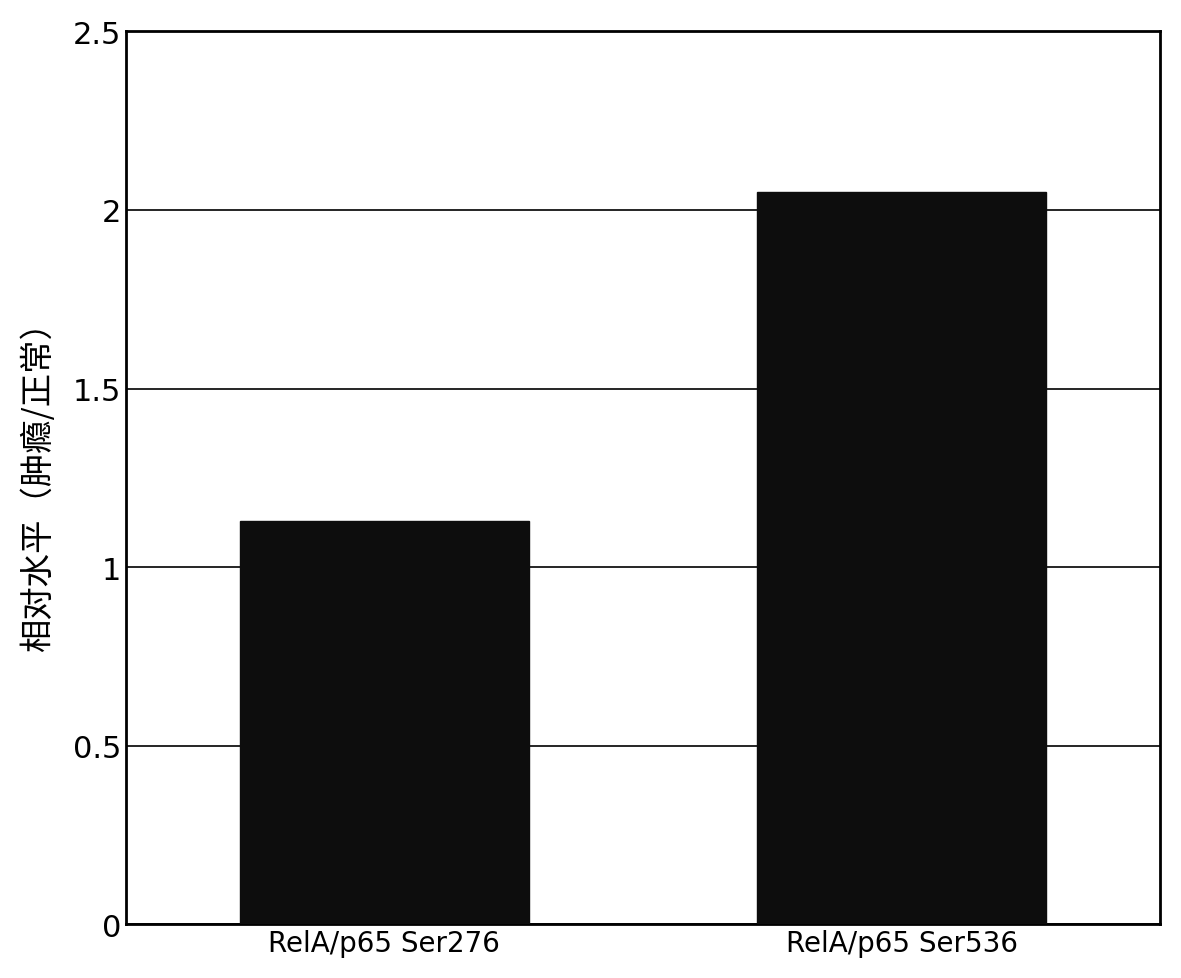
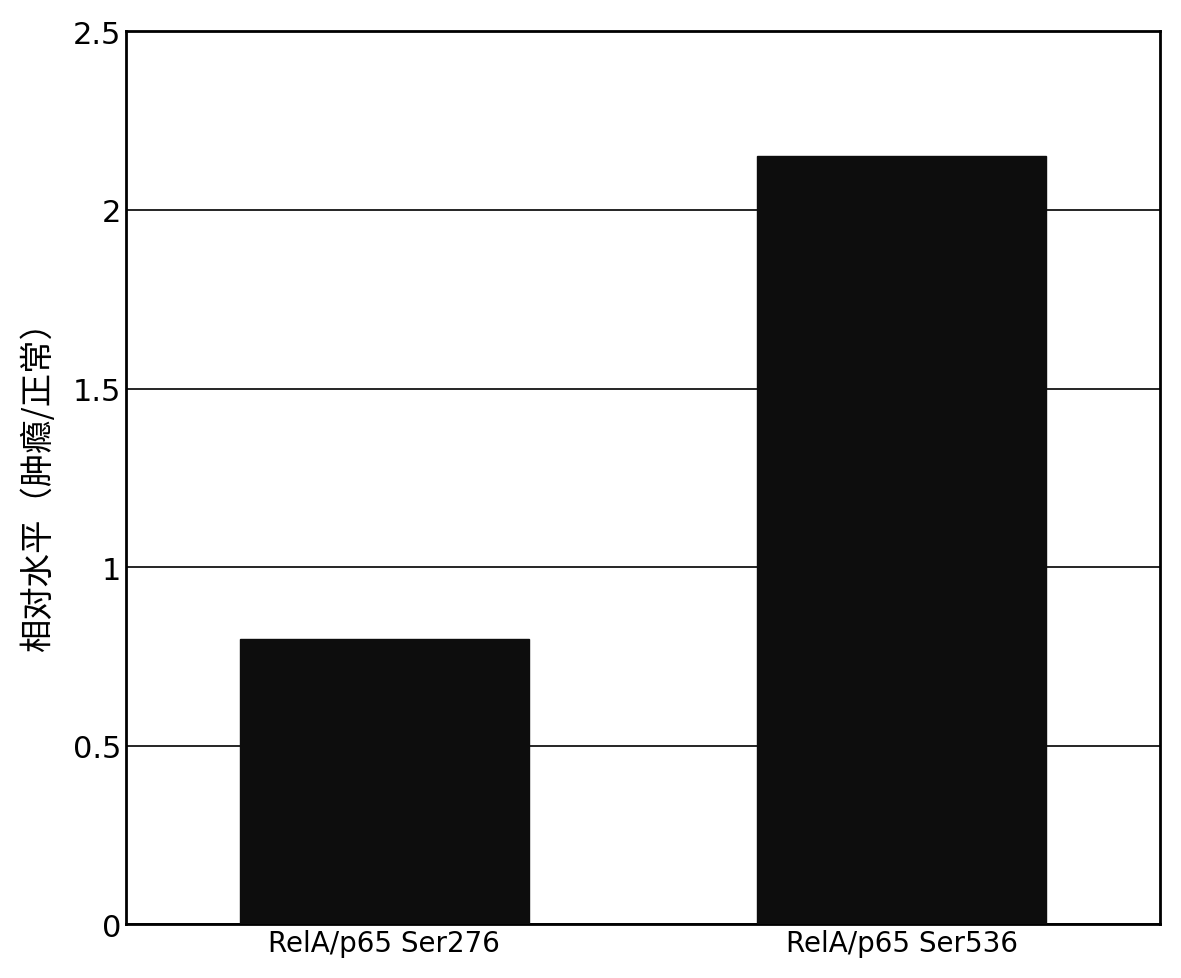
RelA/p65 Ser276: 1.13 -> 0.80
RelA/p65 Ser536: 2.05 -> 2.15
